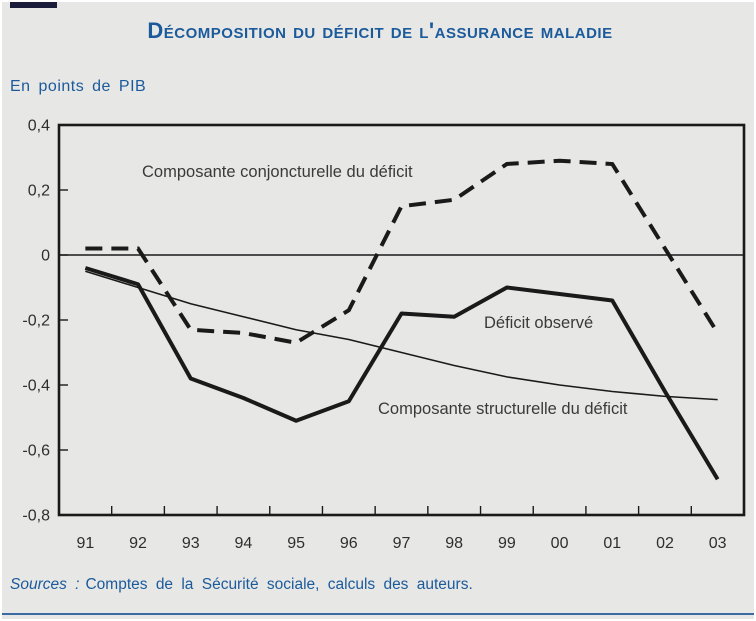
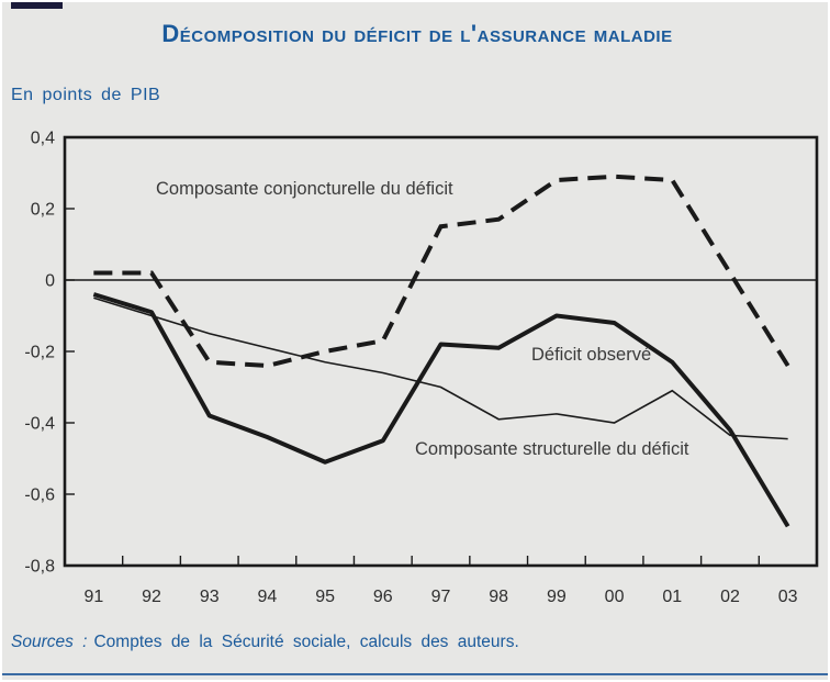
Composante conjoncturelle du déficit/95: -0,27 -> -0,20
Composante structurelle du déficit/98: -0,34 -> -0,39
Déficit observé/01: -0,14 -> -0,23
Composante structurelle du déficit/01: -0,42 -> -0,31
